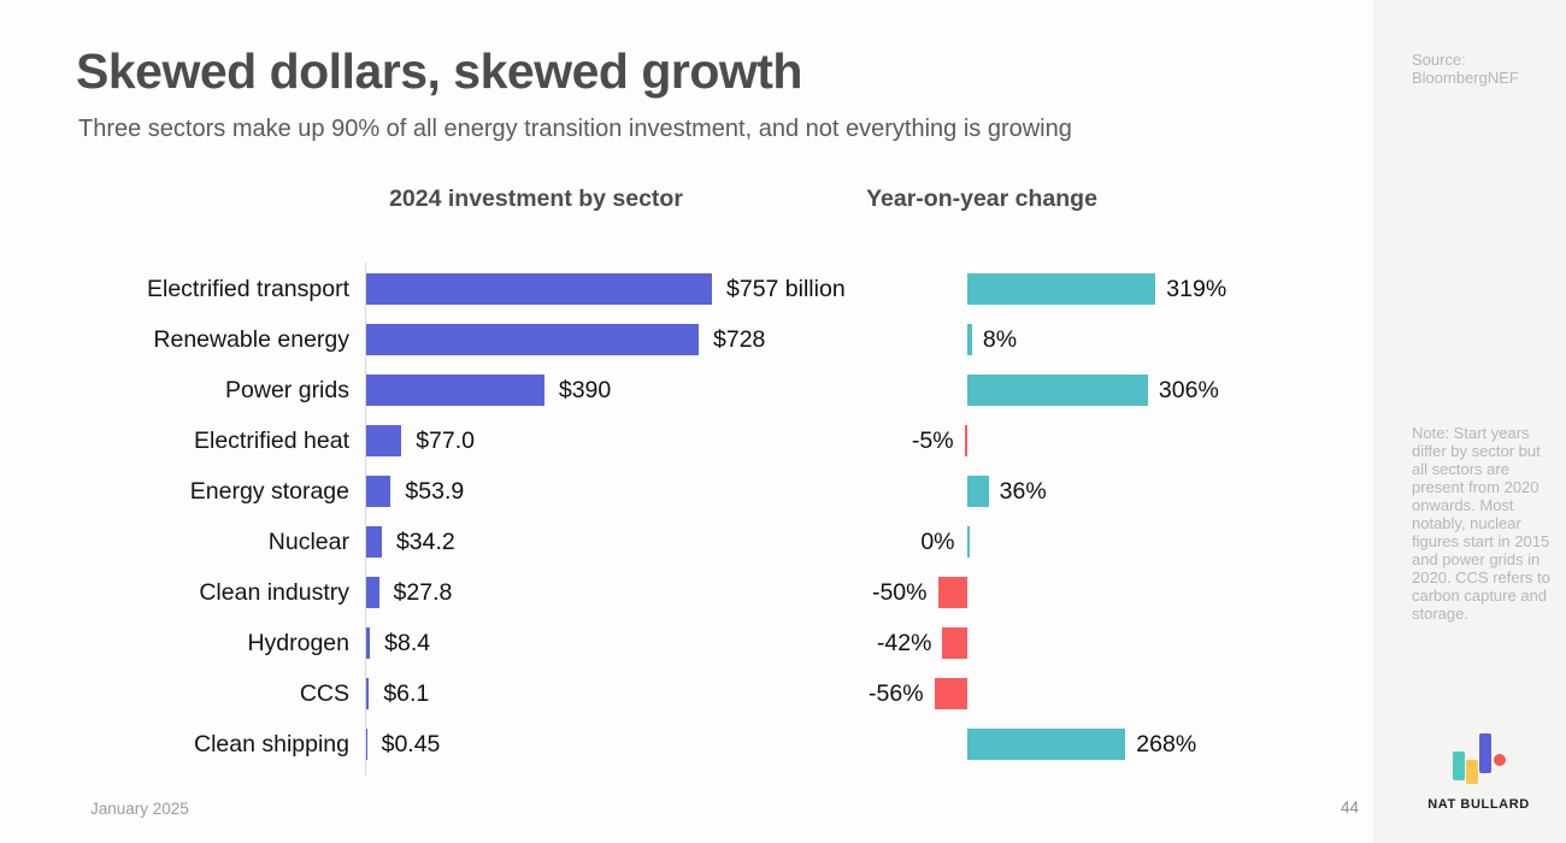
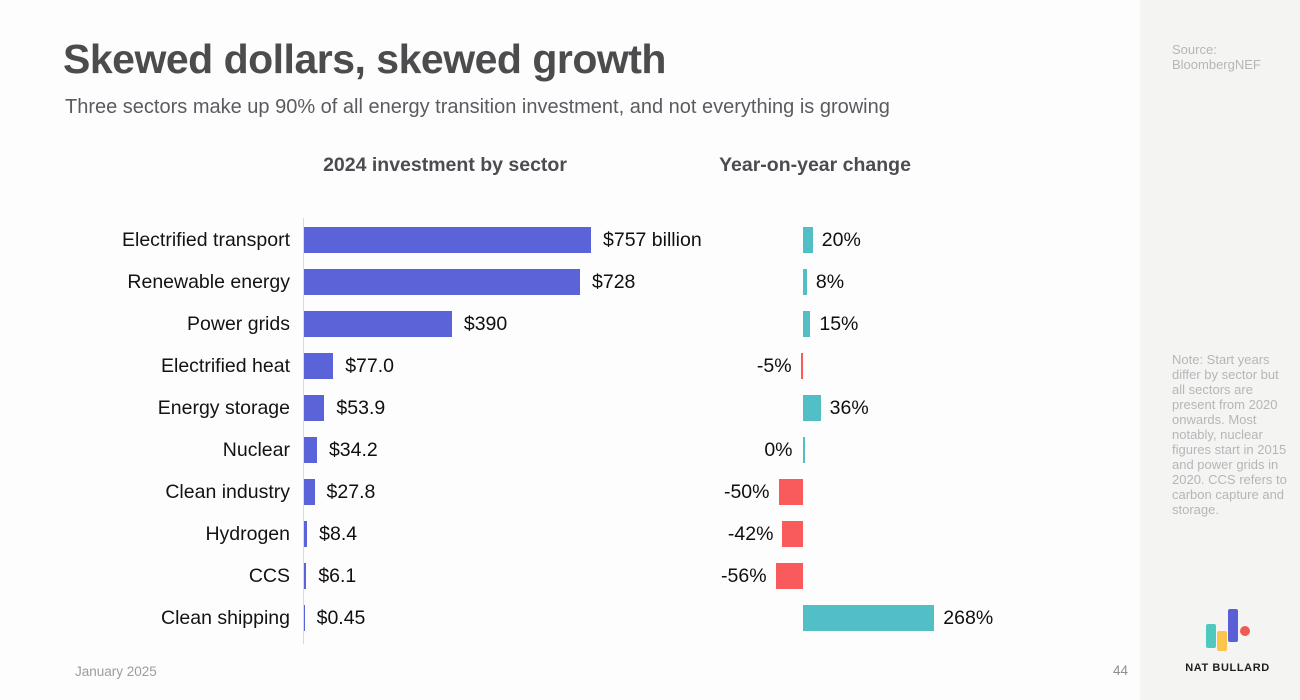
Year-on-year change/Electrified transport: 319% -> 20%
Year-on-year change/Power grids: 306% -> 15%
